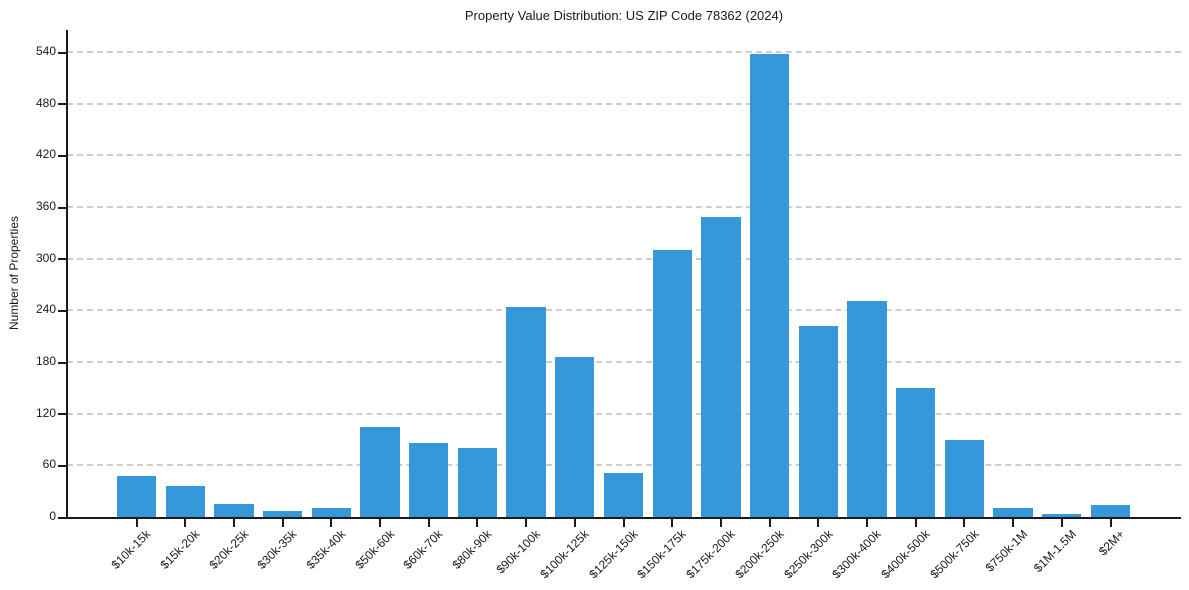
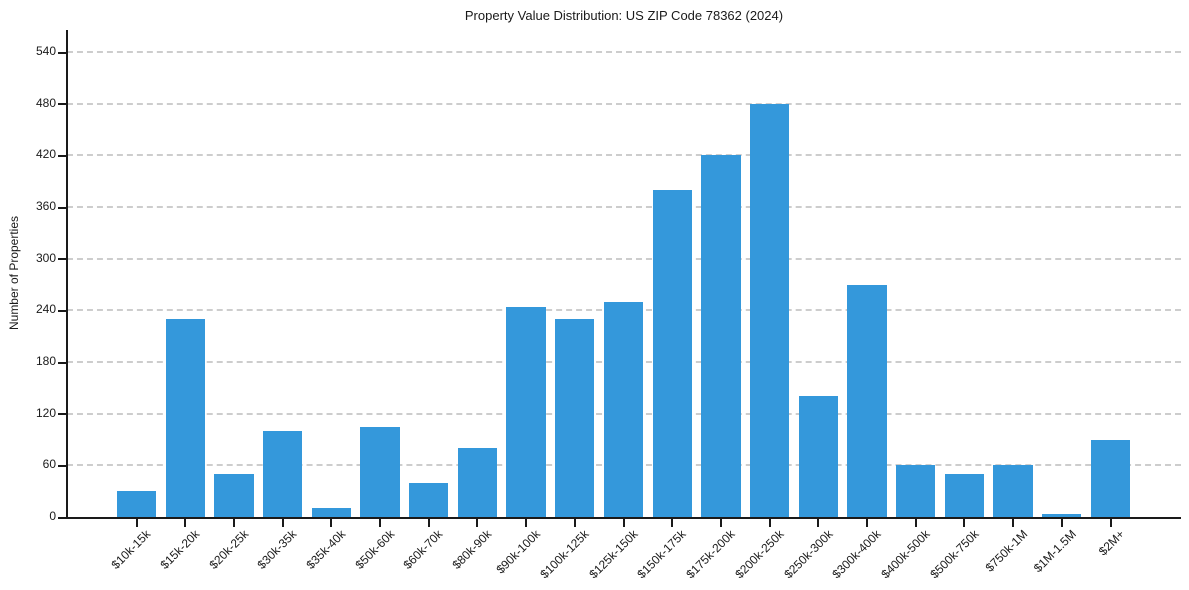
$10k-15k: 50 -> 30
$15k-20k: 40 -> 230
$20k-25k: 20 -> 50
$30k-35k: 10 -> 100
$60k-70k: 90 -> 40
$100k-125k: 190 -> 230
$125k-150k: 50 -> 250
$150k-175k: 310 -> 380
$175k-200k: 350 -> 420
$200k-250k: 540 -> 480
$250k-300k: 220 -> 140
$300k-400k: 250 -> 270
$400k-500k: 150 -> 60
$500k-750k: 90 -> 50
$750k-1M: 10 -> 60
$2M+: 10 -> 90
